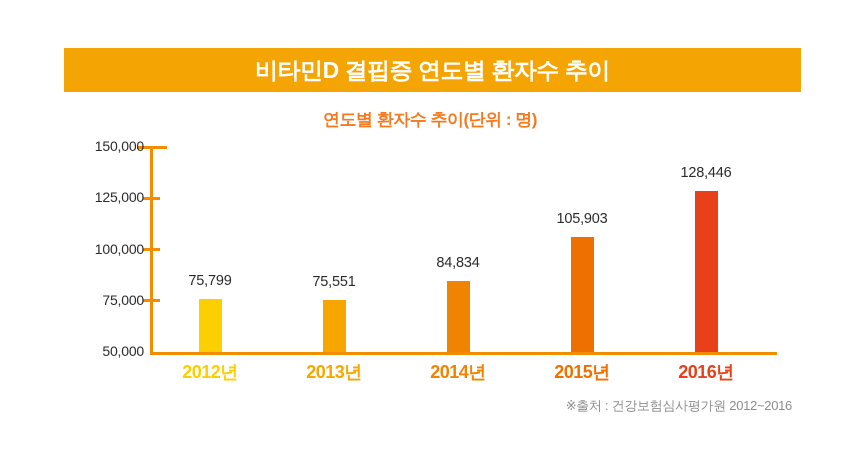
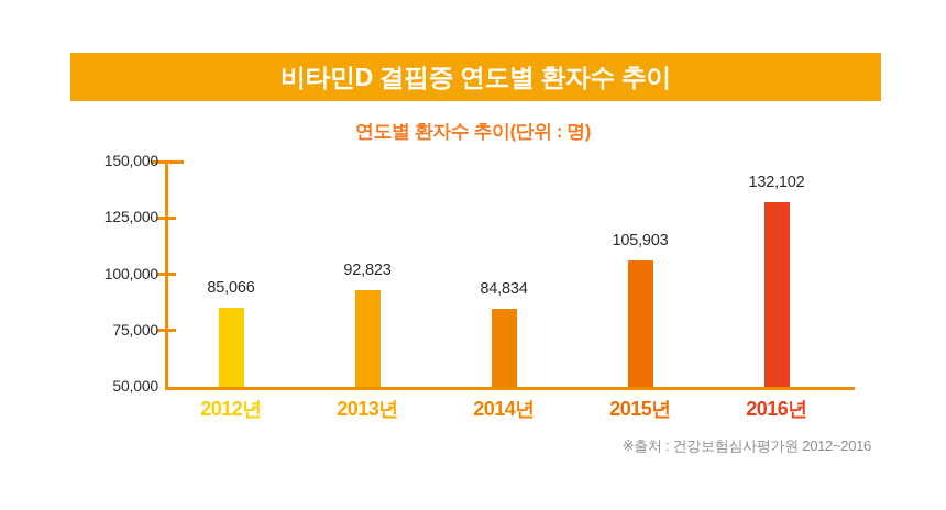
2012년: 75,799 -> 85,066
2013년: 75,551 -> 92,823
2016년: 128,446 -> 132,102
